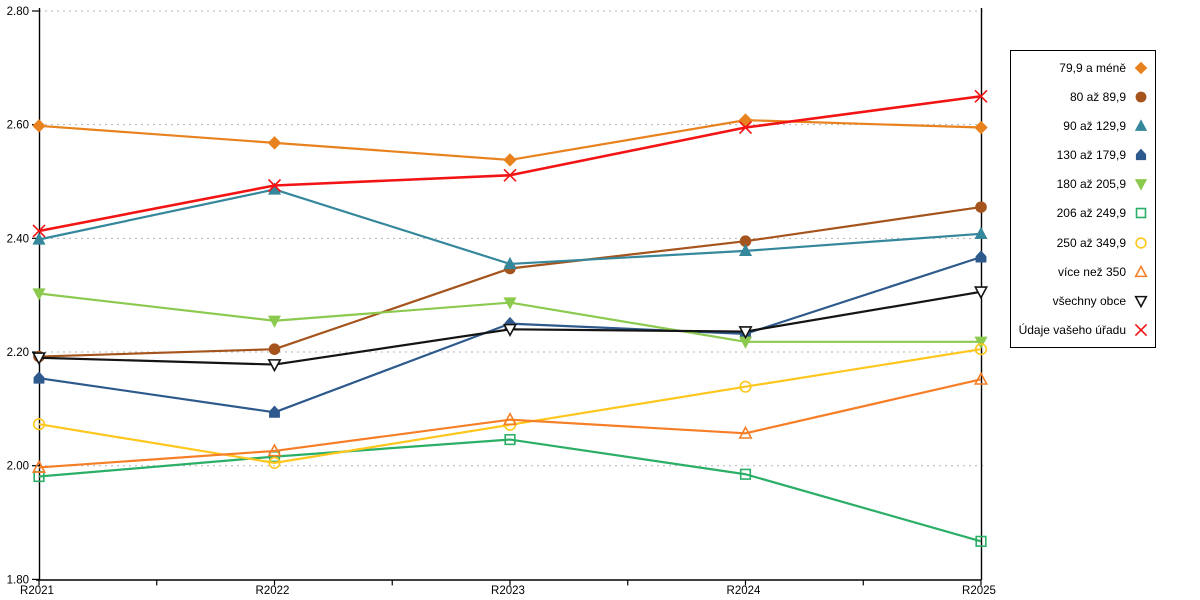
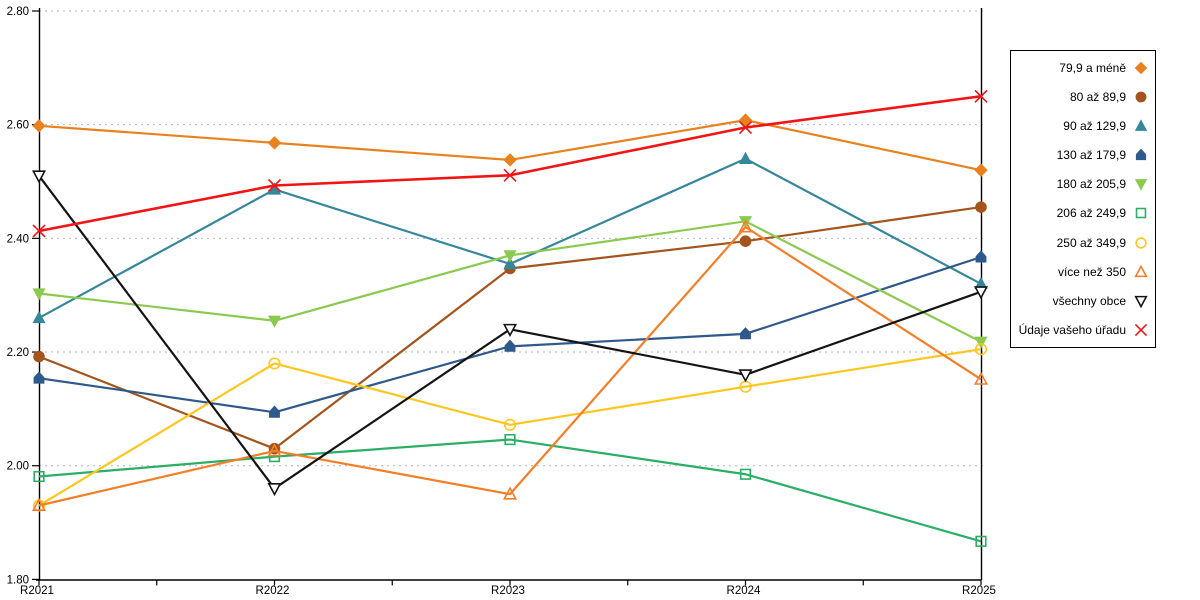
90 až 129,9/R2021: 2.40 -> 2.26
250 až 349,9/R2021: 2.07 -> 1.93
více než 350/R2021: 2.00 -> 1.93
všechny obce/R2021: 2.19 -> 2.51
80 až 89,9/R2022: 2.21 -> 2.03
250 až 349,9/R2022: 2.00 -> 2.18
všechny obce/R2022: 2.18 -> 1.96
130 až 179,9/R2023: 2.25 -> 2.21
180 až 205,9/R2023: 2.29 -> 2.37
více než 350/R2023: 2.08 -> 1.95
90 až 129,9/R2024: 2.38 -> 2.54
180 až 205,9/R2024: 2.22 -> 2.43
více než 350/R2024: 2.06 -> 2.42
všechny obce/R2024: 2.24 -> 2.16
79,9 a méně/R2025: 2.60 -> 2.52
90 až 129,9/R2025: 2.41 -> 2.32
